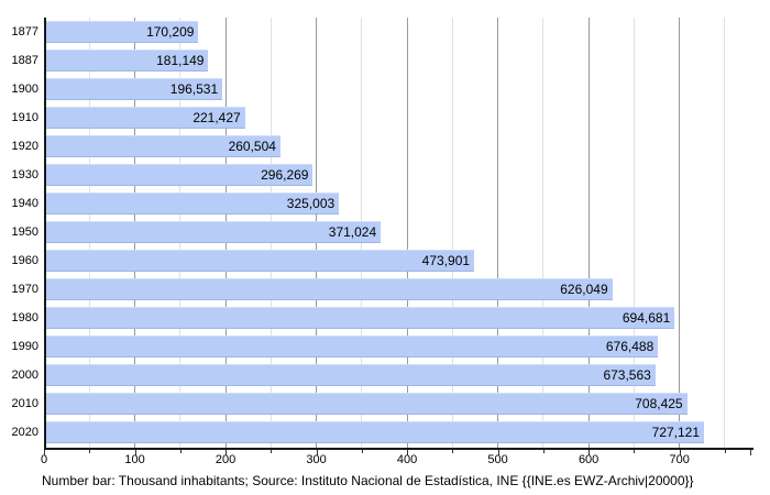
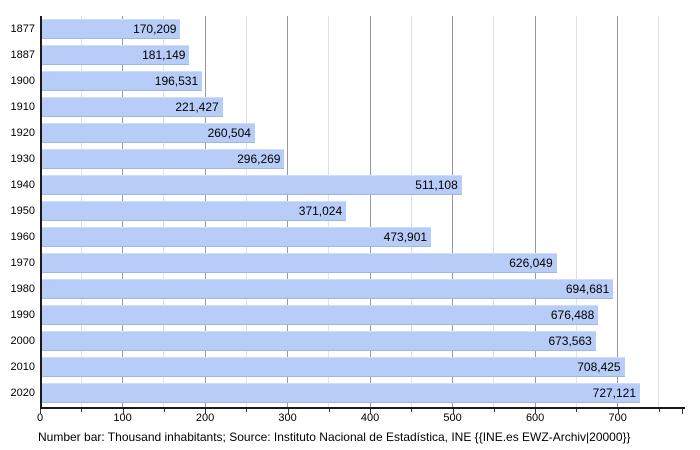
1940: 325,003 -> 511,108
